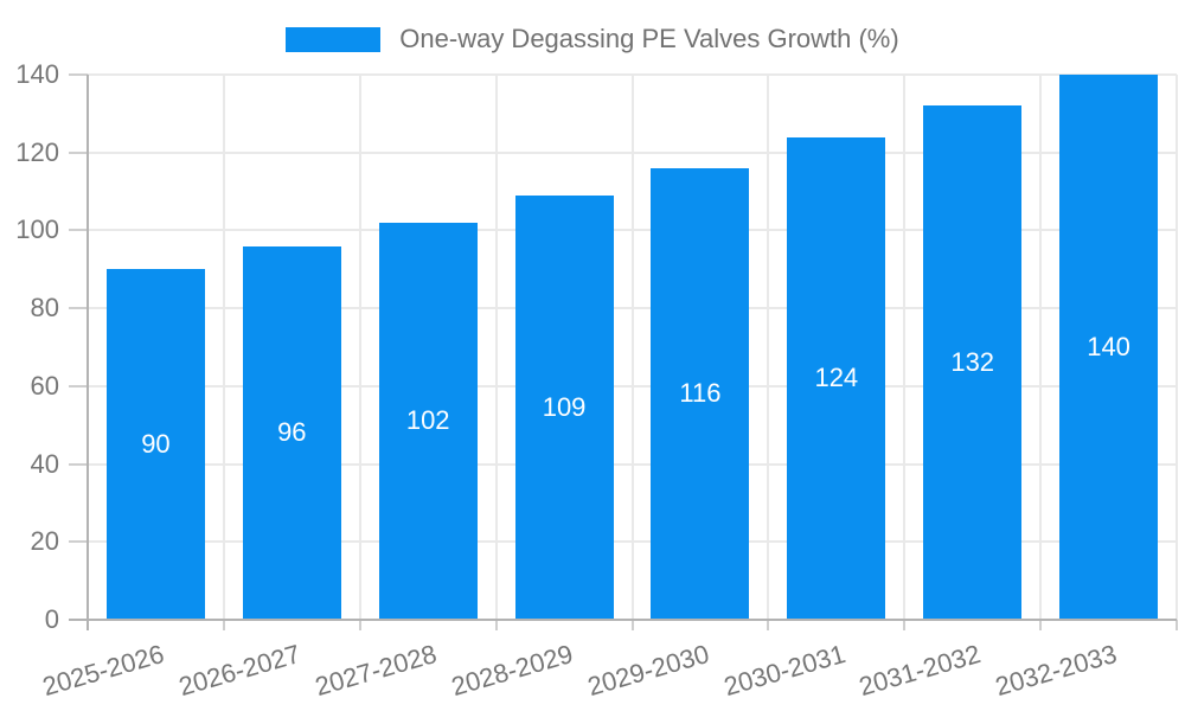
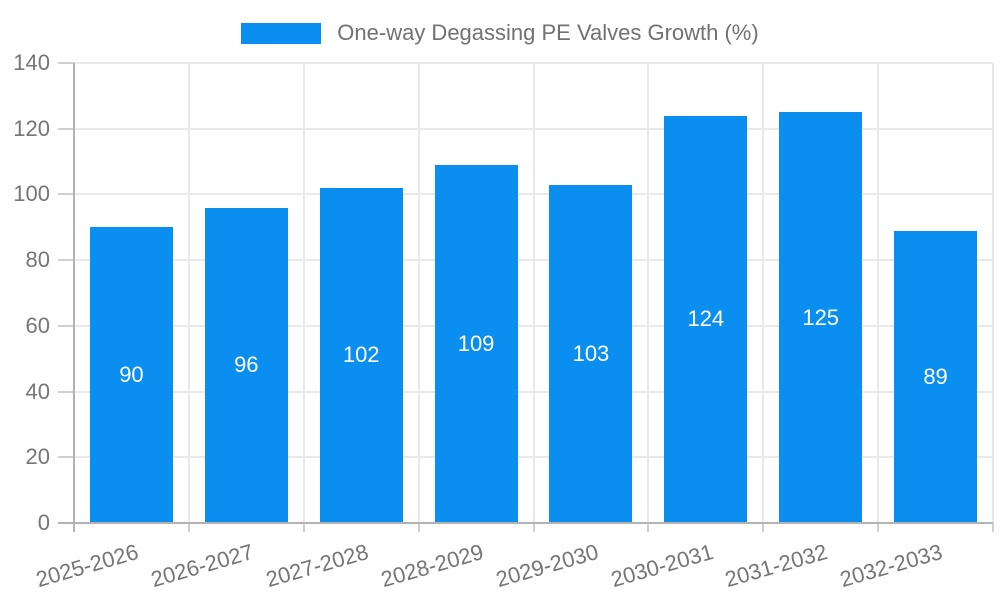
2029-2030: 116 -> 103
2031-2032: 132 -> 125
2032-2033: 140 -> 89
